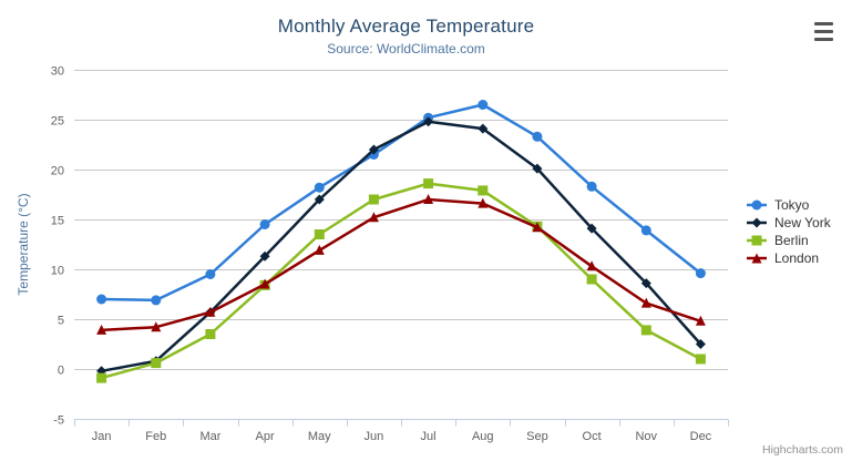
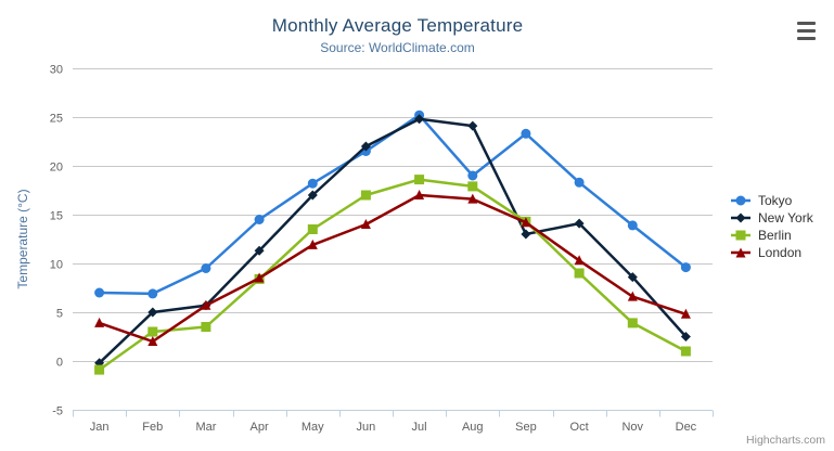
New York/Feb: 1 -> 5
Berlin/Feb: 1 -> 3
London/Feb: 4 -> 2
London/Jun: 15 -> 14
Tokyo/Aug: 26 -> 19
New York/Sep: 20 -> 13
